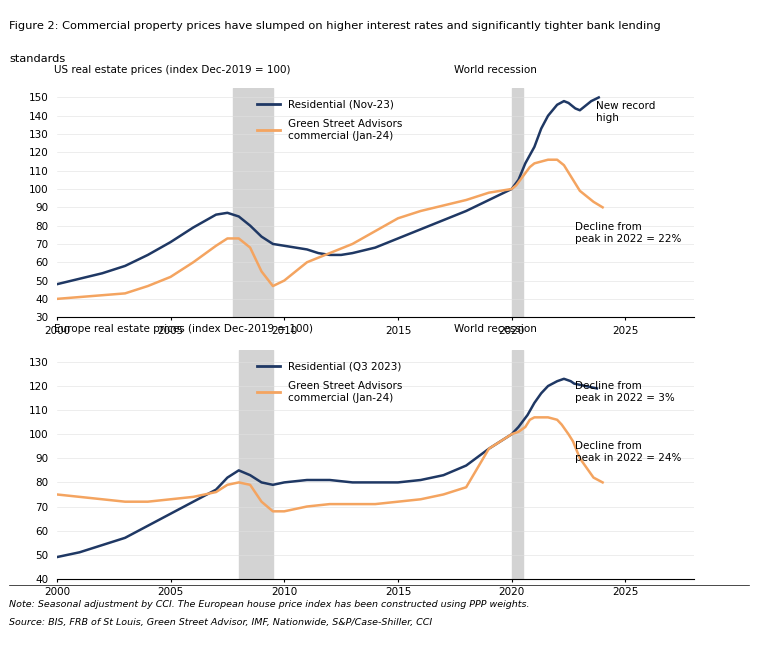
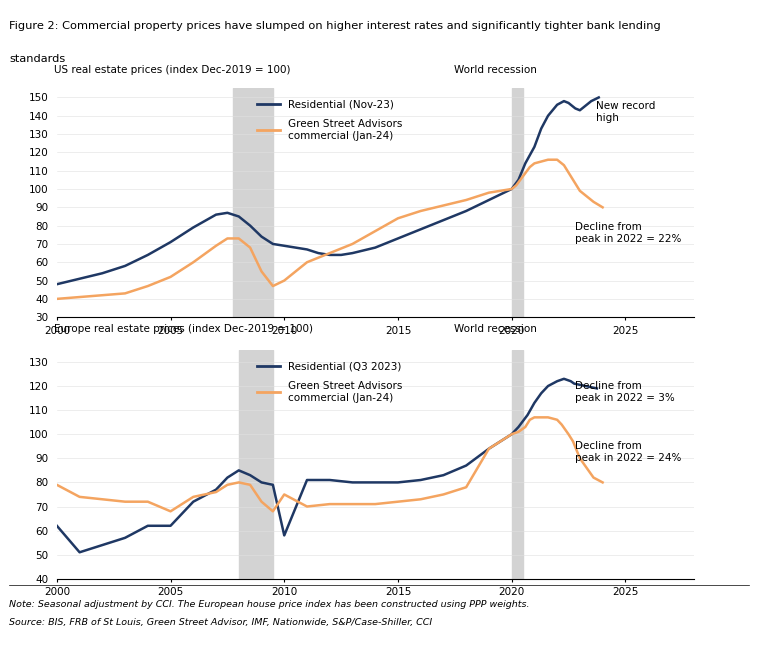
Residential (Q3 2023)/2000: 49 -> 62
Green Street Advisors commercial (Jan-24)/2000: 75 -> 79
Residential (Q3 2023)/2005: 67 -> 62
Green Street Advisors commercial (Jan-24)/2005: 73 -> 68
Residential (Q3 2023)/2010: 80 -> 58
Green Street Advisors commercial (Jan-24)/2010: 68 -> 75
